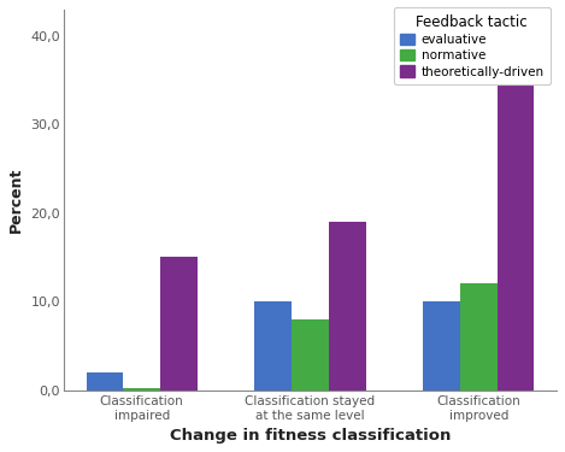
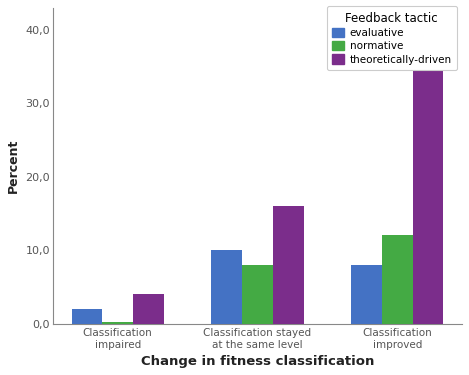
theoretically-driven/Classification impaired: 15 -> 4
theoretically-driven/Classification stayed at the same level: 19 -> 16
evaluative/Classification improved: 10 -> 8
